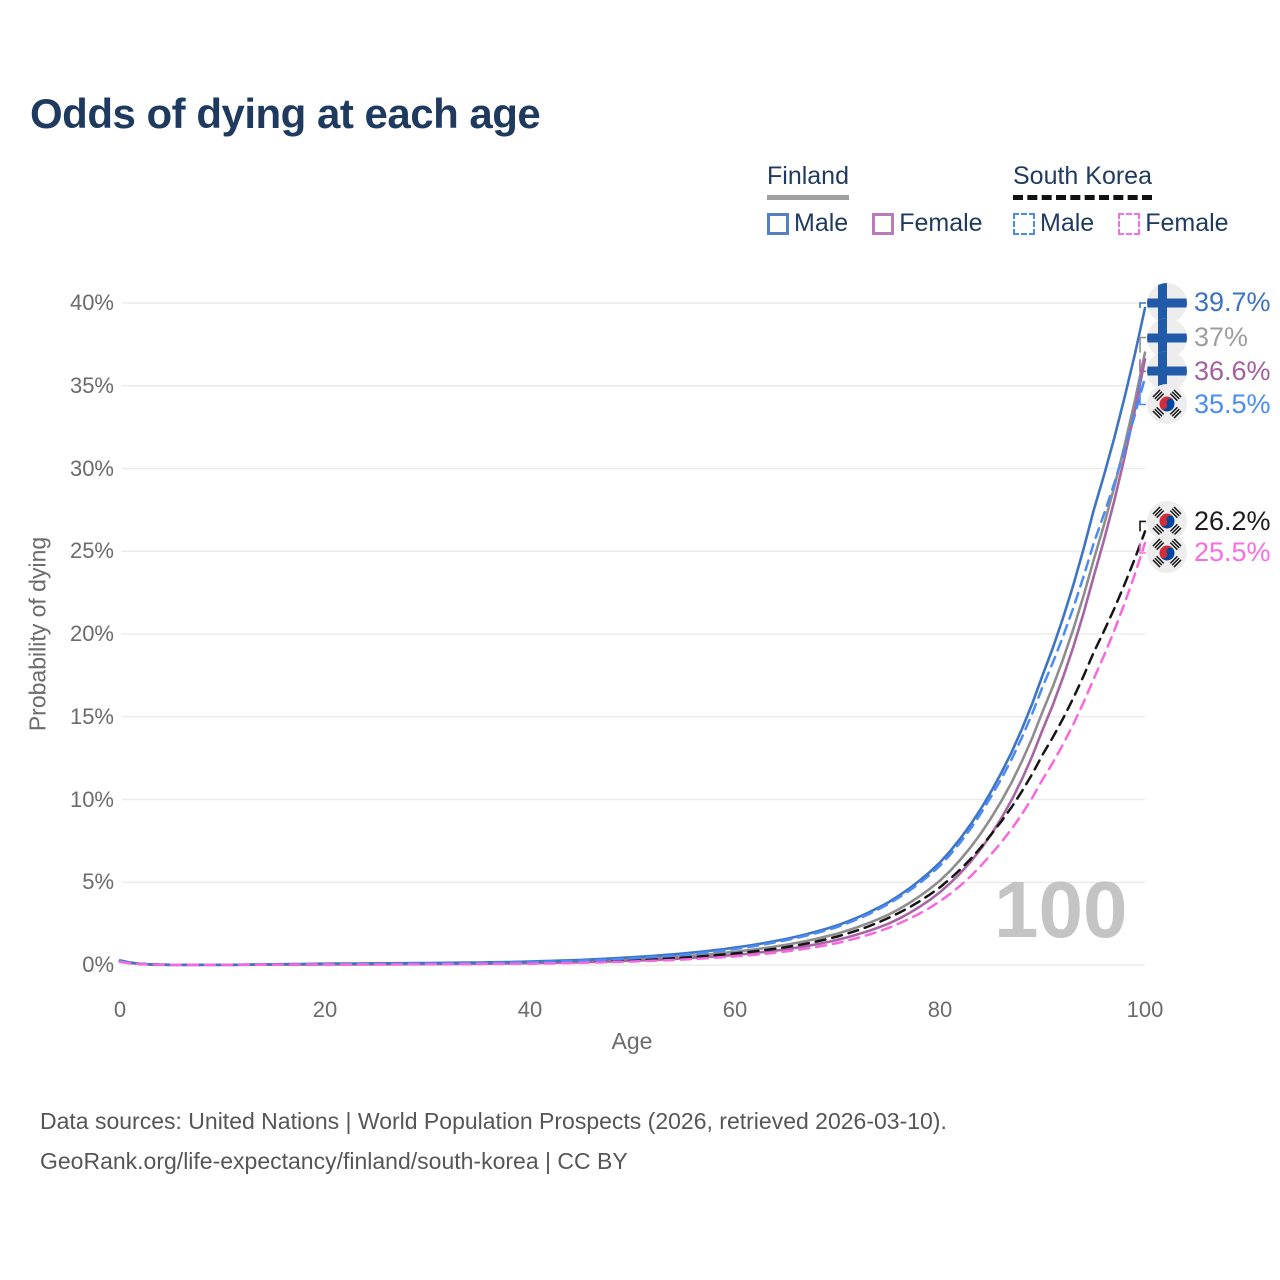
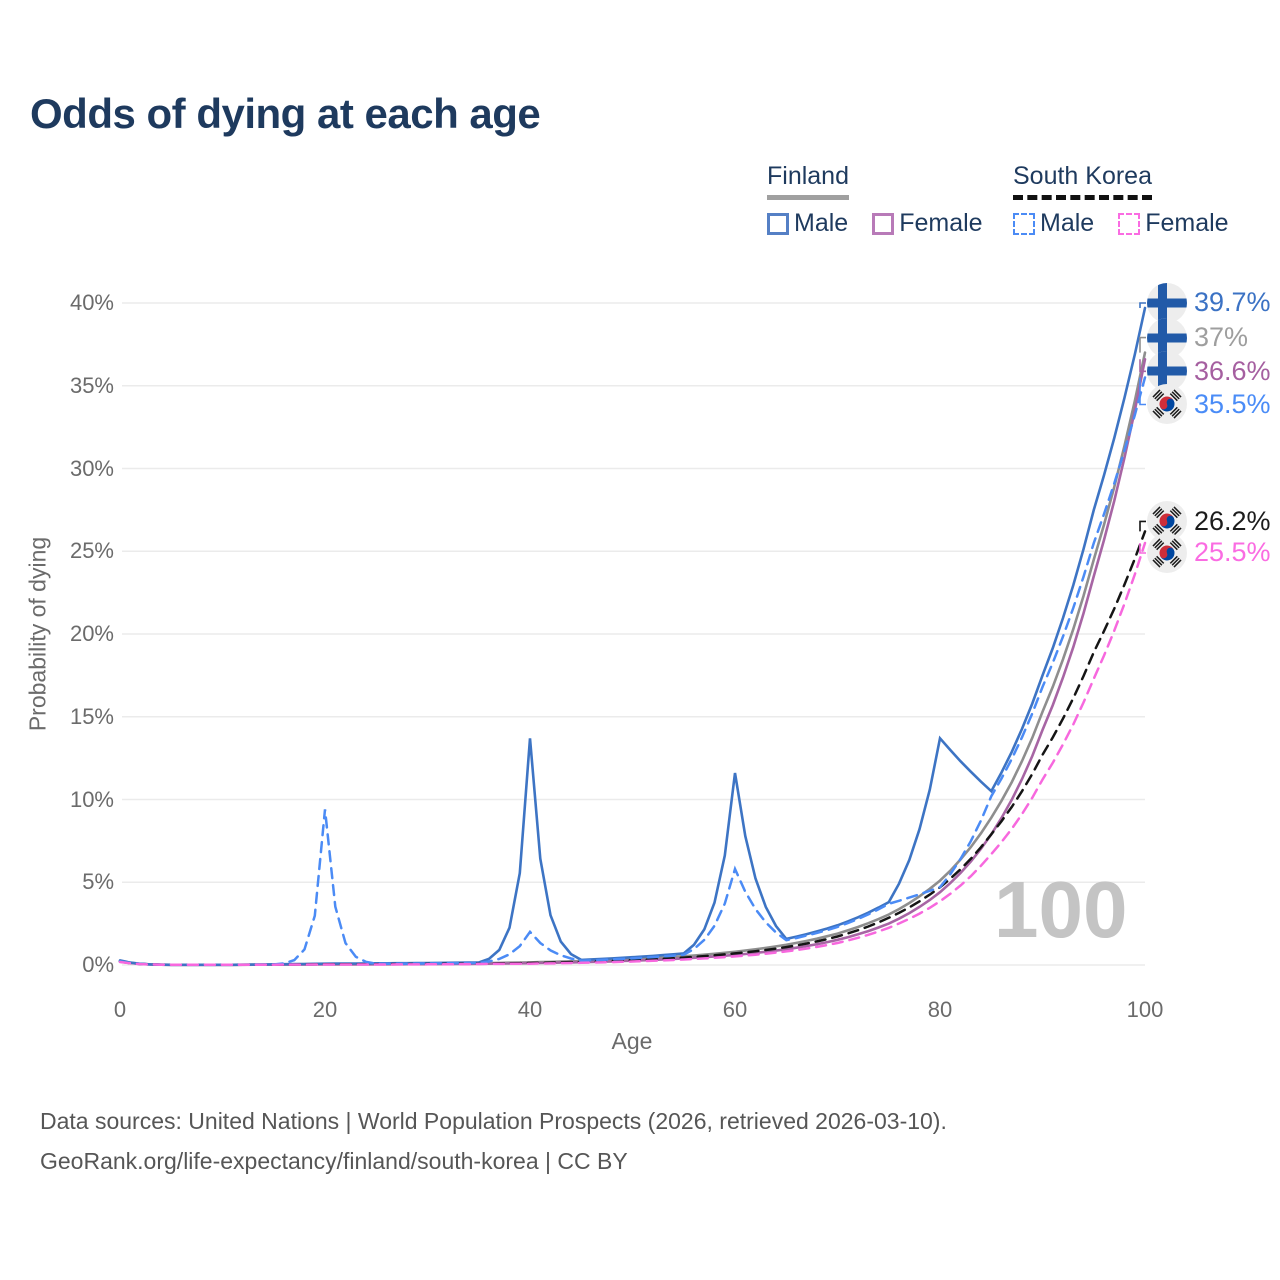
South Korea Male/20: 0.1% -> 9.4%
Finland Male/40: 0.2% -> 13.7%
South Korea Male/40: 0.2% -> 2.0%
Finland Male/60: 1.1% -> 11.6%
South Korea Male/60: 1.0% -> 5.8%
Finland Male/80: 6.2% -> 13.7%
South Korea Male/80: 6.0% -> 4.7%
